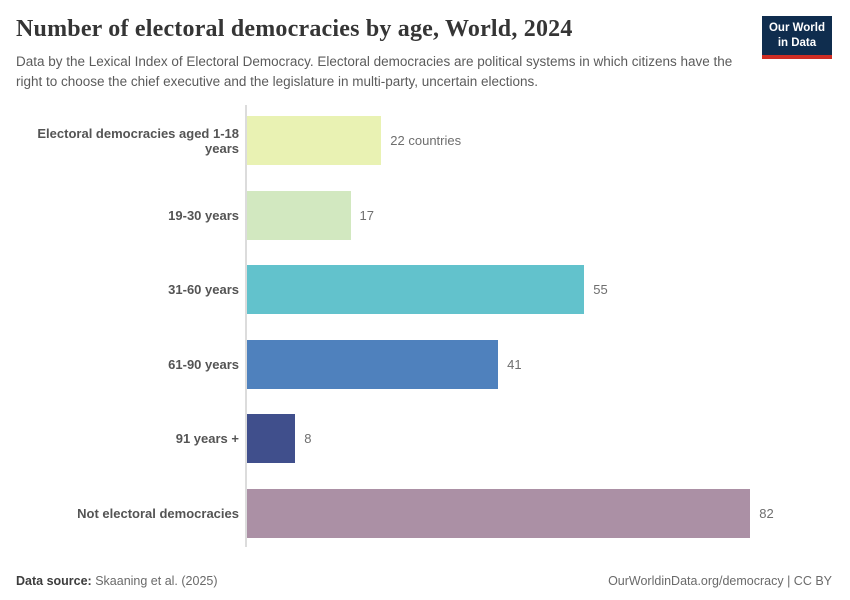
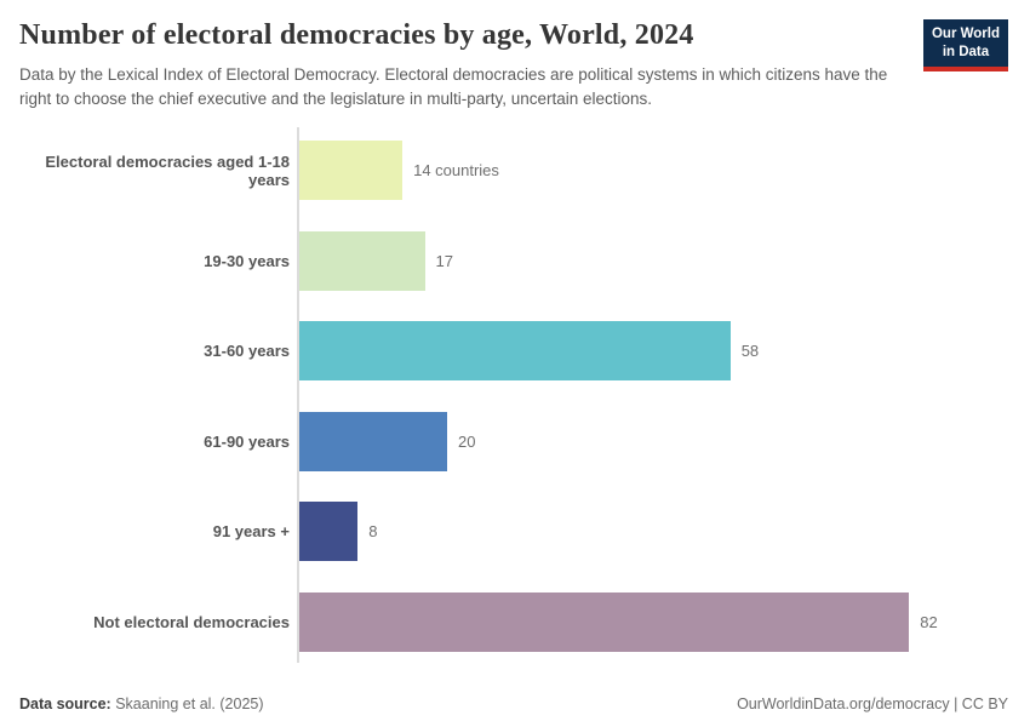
Electoral democracies aged 1-18 years: 22 -> 14
31-60 years: 55 -> 58
61-90 years: 41 -> 20
